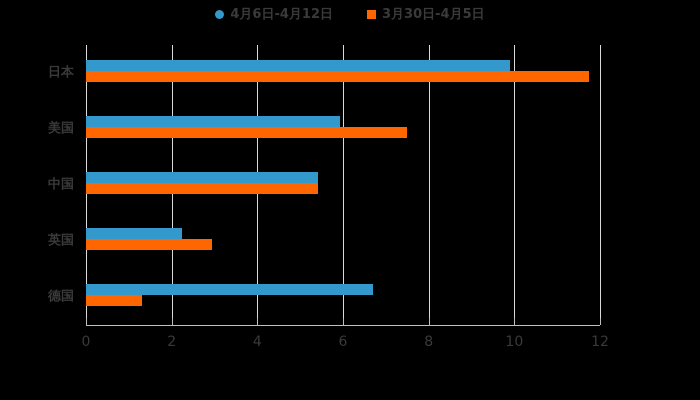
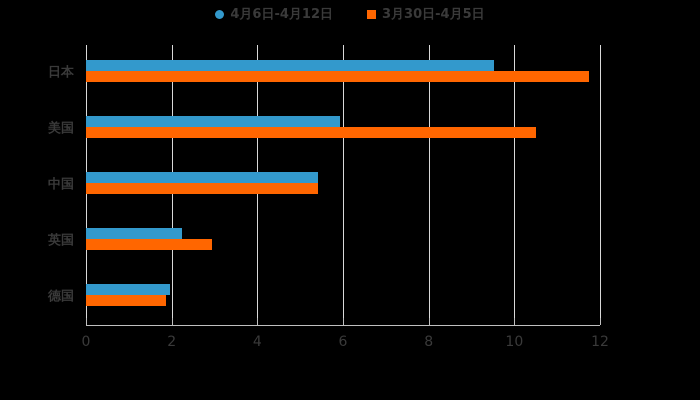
4月6日-4月12日/日本: 9.9 -> 9.5
3月30日-4月5日/美国: 7.5 -> 10.5
4月6日-4月12日/德国: 6.7 -> 2.0
3月30日-4月5日/德国: 1.3 -> 1.9
